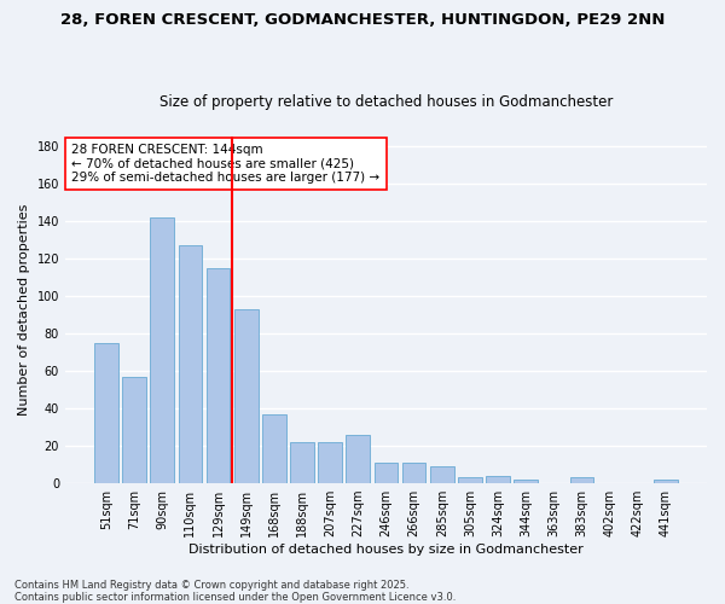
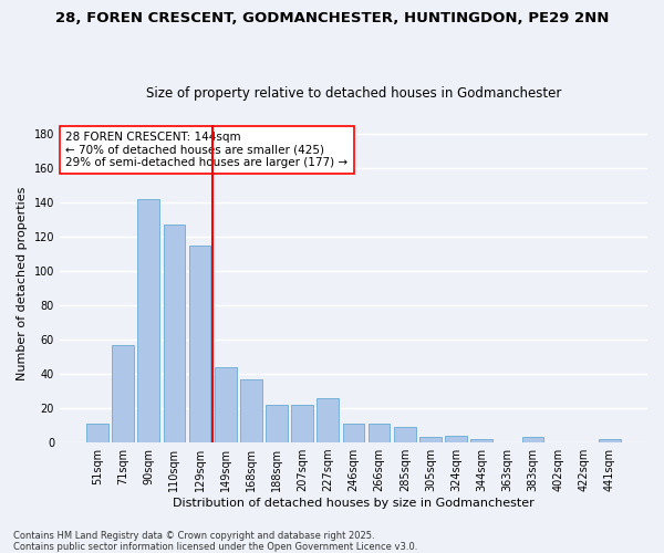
51sqm: 75 -> 11
149sqm: 93 -> 44
